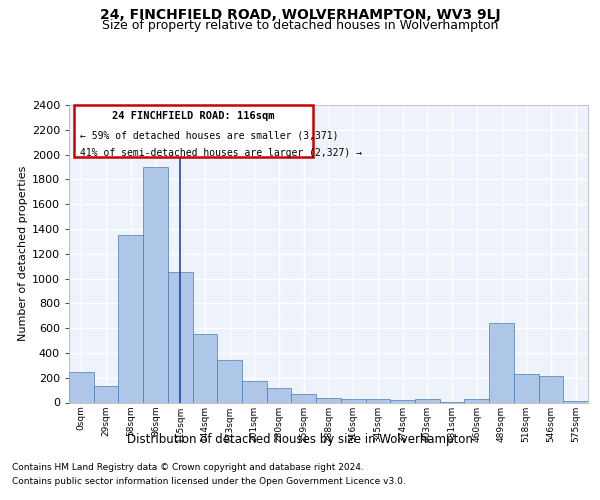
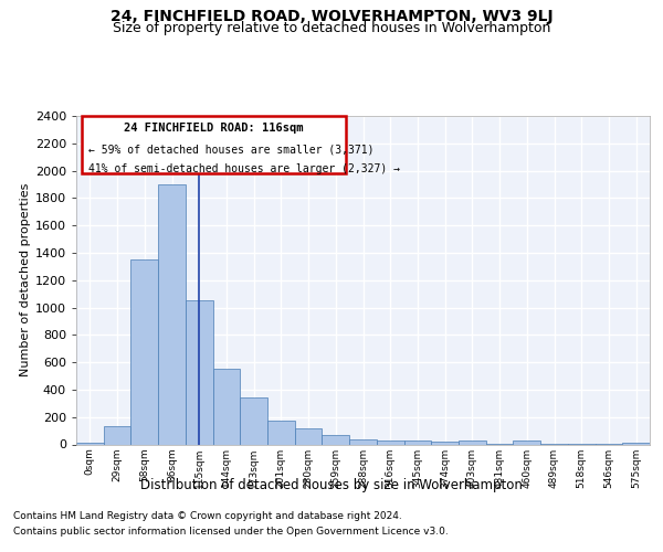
0sqm: 250 -> 10
489sqm: 640 -> 0
518sqm: 230 -> 0
546sqm: 210 -> 0
